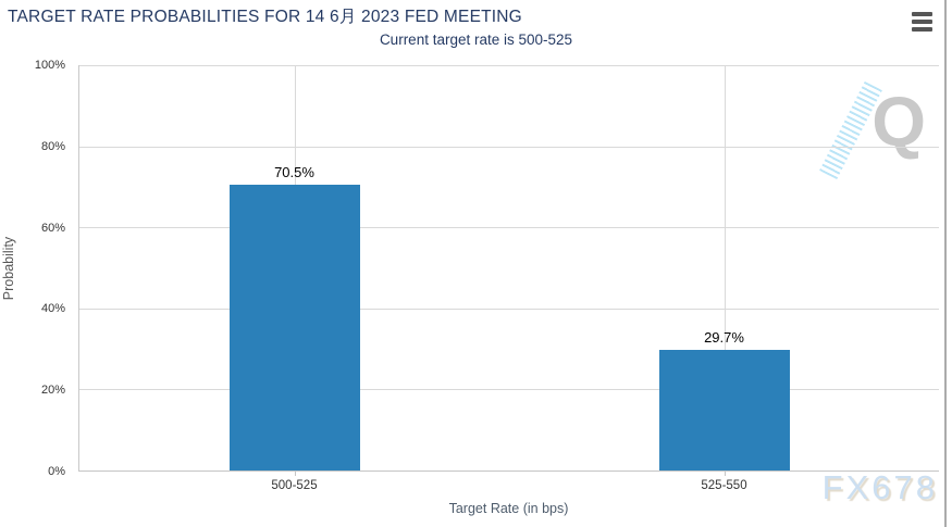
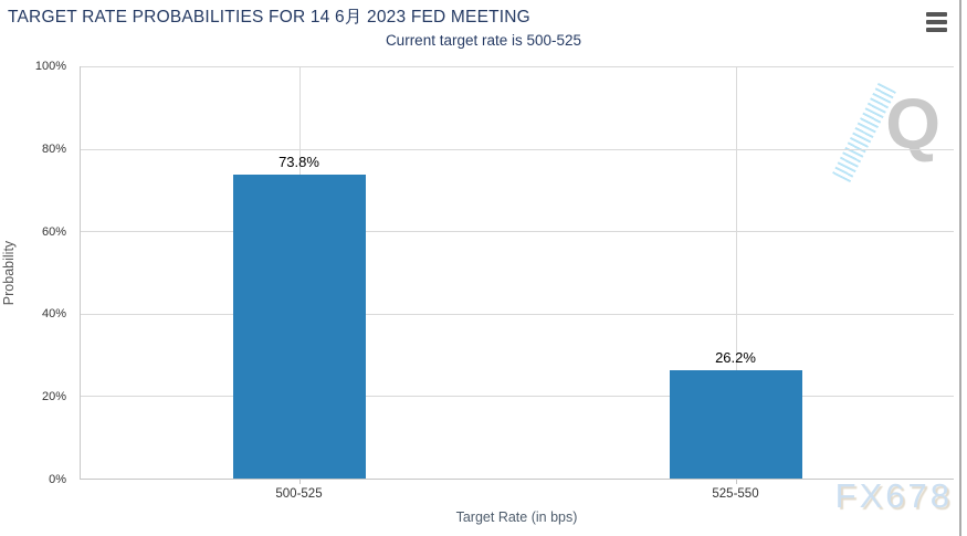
500-525: 70.5% -> 73.8%
525-550: 29.7% -> 26.2%
